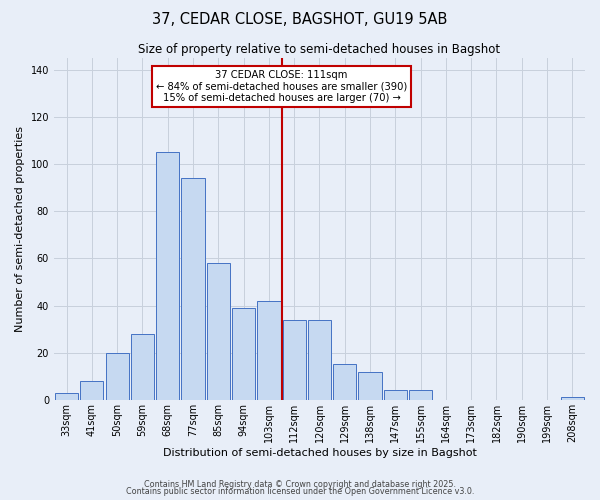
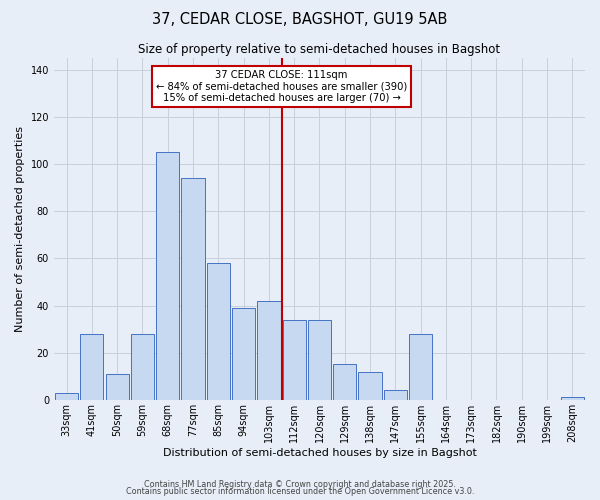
41sqm: 8 -> 28
50sqm: 20 -> 11
155sqm: 4 -> 28
